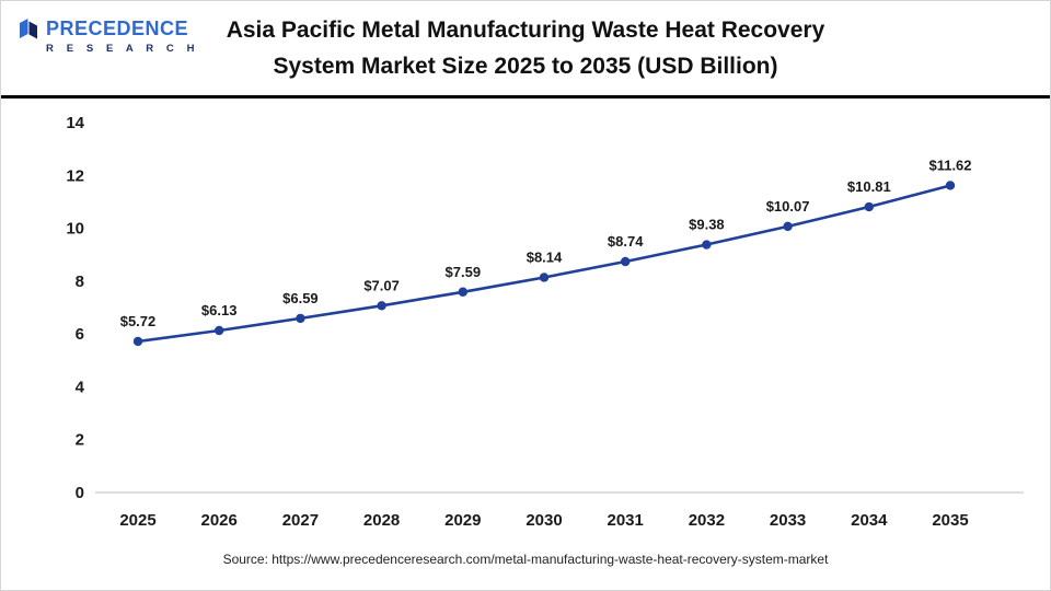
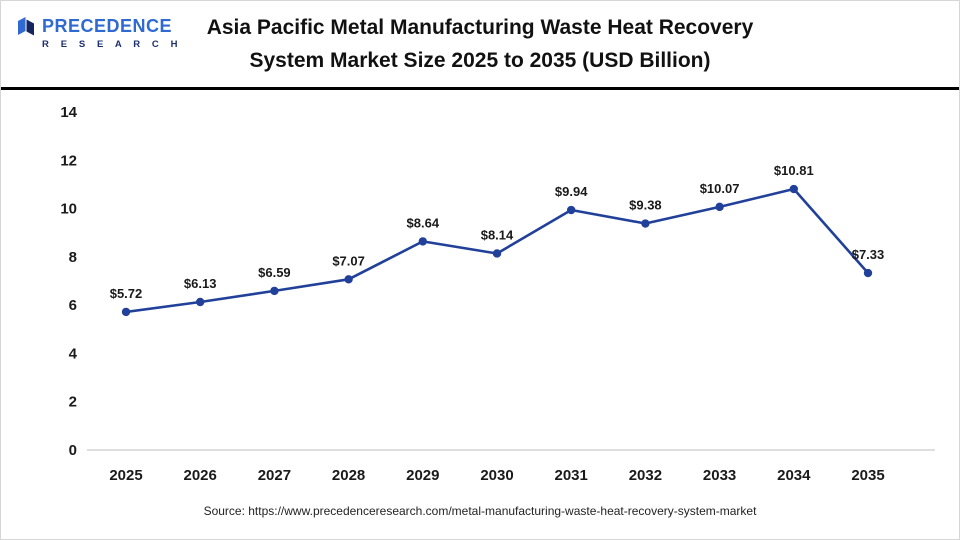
2029: $7.59 -> $8.64
2031: $8.74 -> $9.94
2035: $11.62 -> $7.33
